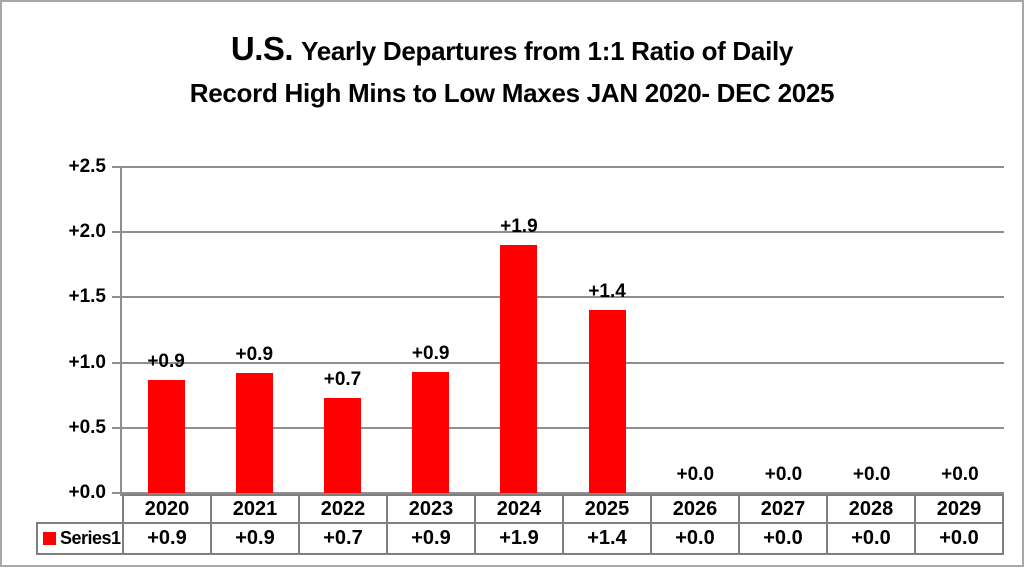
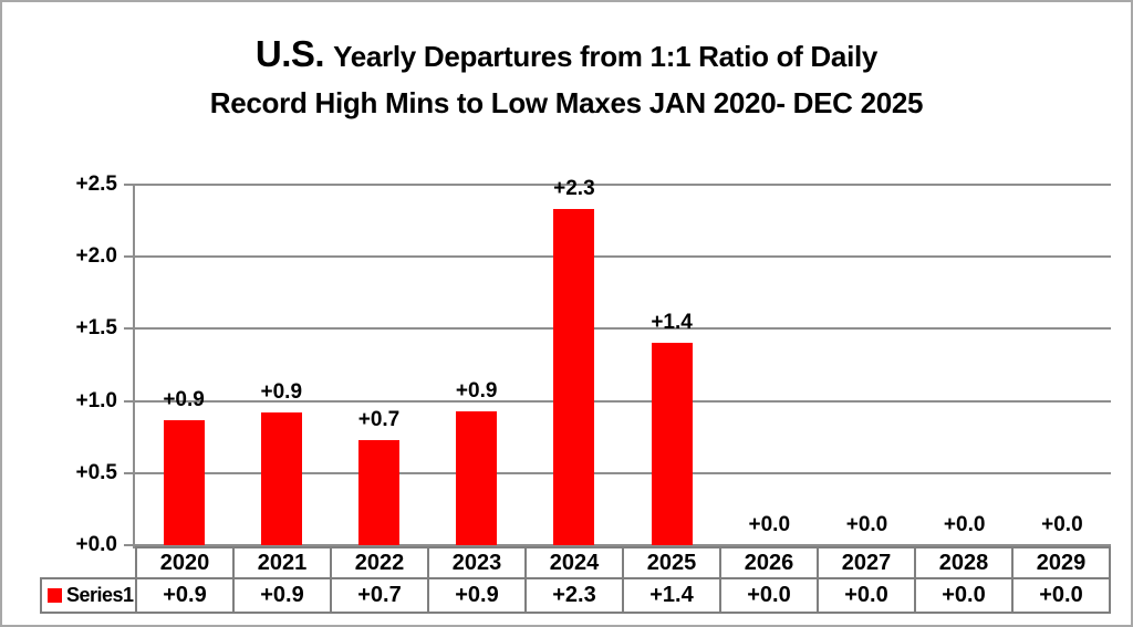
2024: +1.9 -> +2.3
